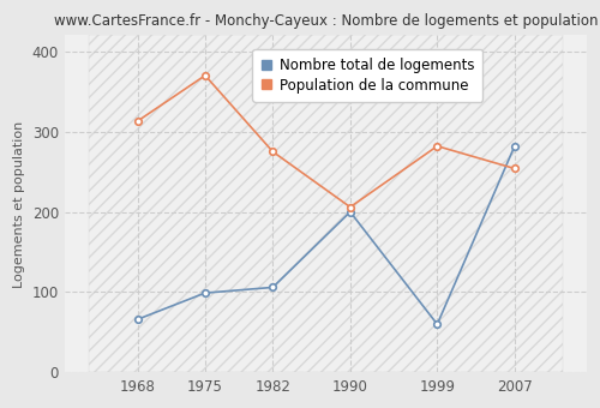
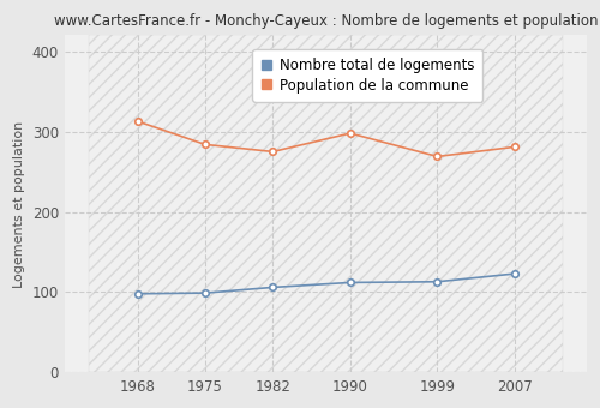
Nombre total de logements/1968: 66 -> 98
Population de la commune/1975: 370 -> 284
Nombre total de logements/1990: 200 -> 112
Population de la commune/1990: 206 -> 298
Nombre total de logements/1999: 60 -> 113
Population de la commune/1999: 282 -> 269
Nombre total de logements/2007: 282 -> 123
Population de la commune/2007: 254 -> 281
